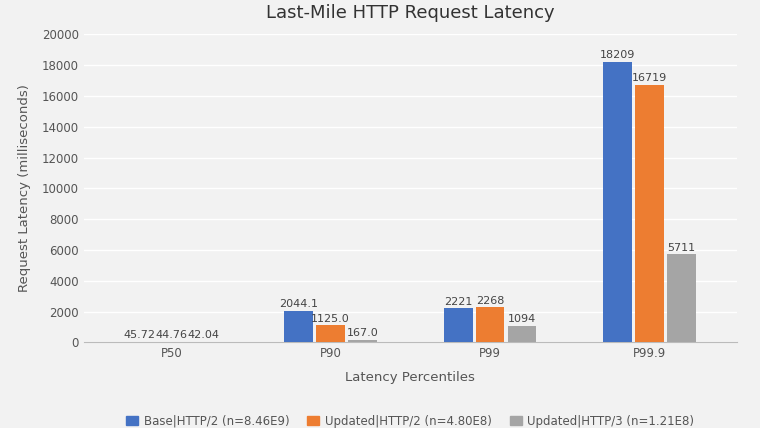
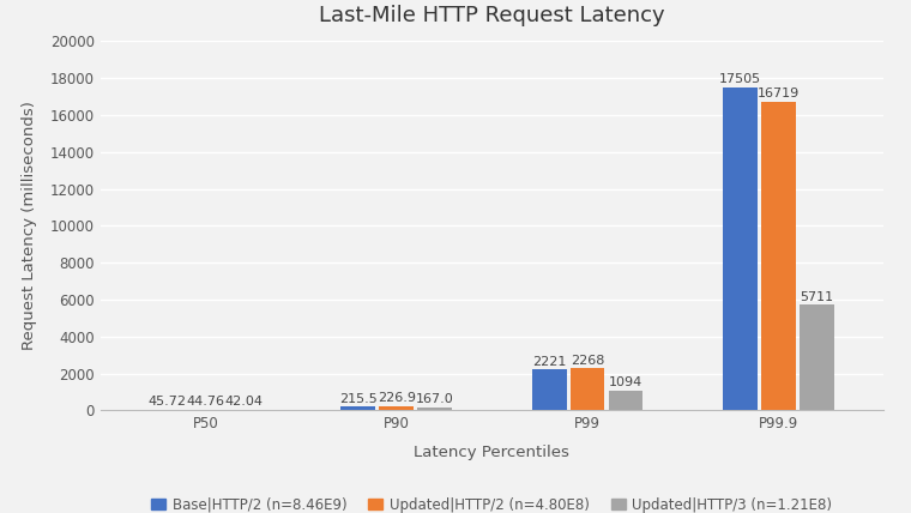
Base|HTTP/2 (n=8.46E9)/P90: 2044.1 -> 215.5
Updated|HTTP/2 (n=4.80E8)/P90: 1125.0 -> 226.9
Base|HTTP/2 (n=8.46E9)/P99.9: 18209 -> 17505
